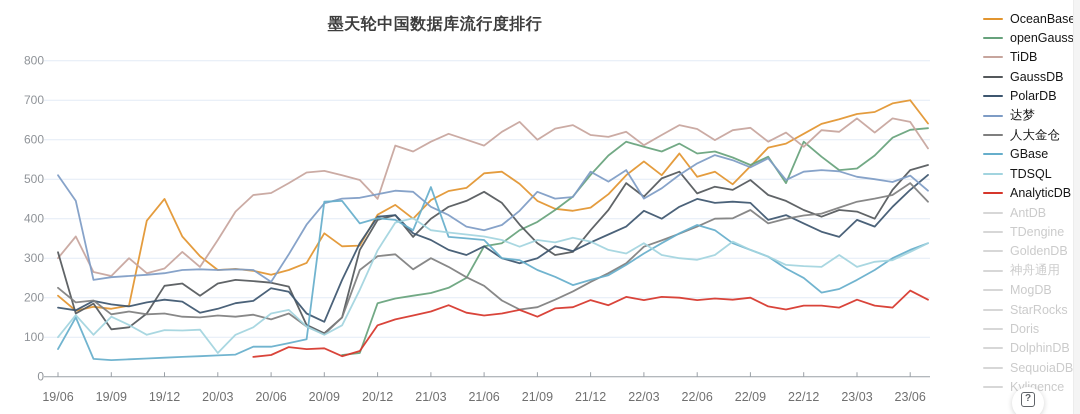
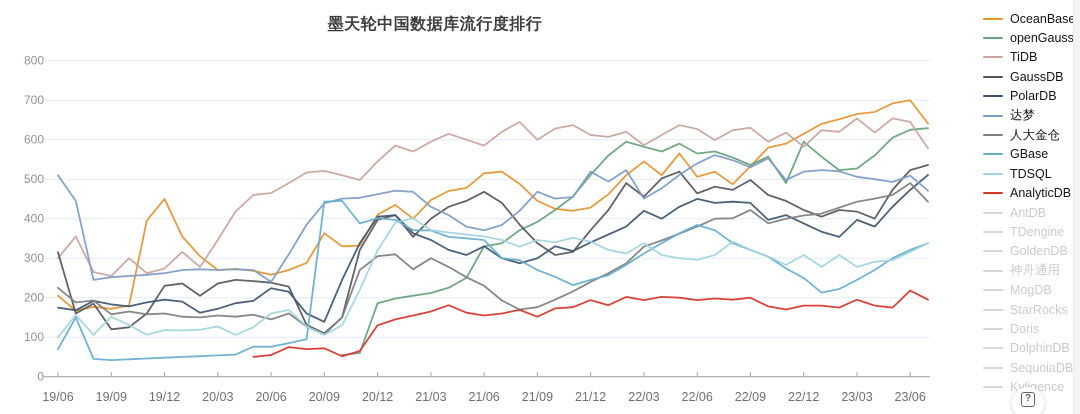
TDSQL/20/03: 60 -> 130
TiDB/20/12: 450 -> 540
GBase/21/03: 480 -> 370
TDSQL/22/12: 280 -> 310
